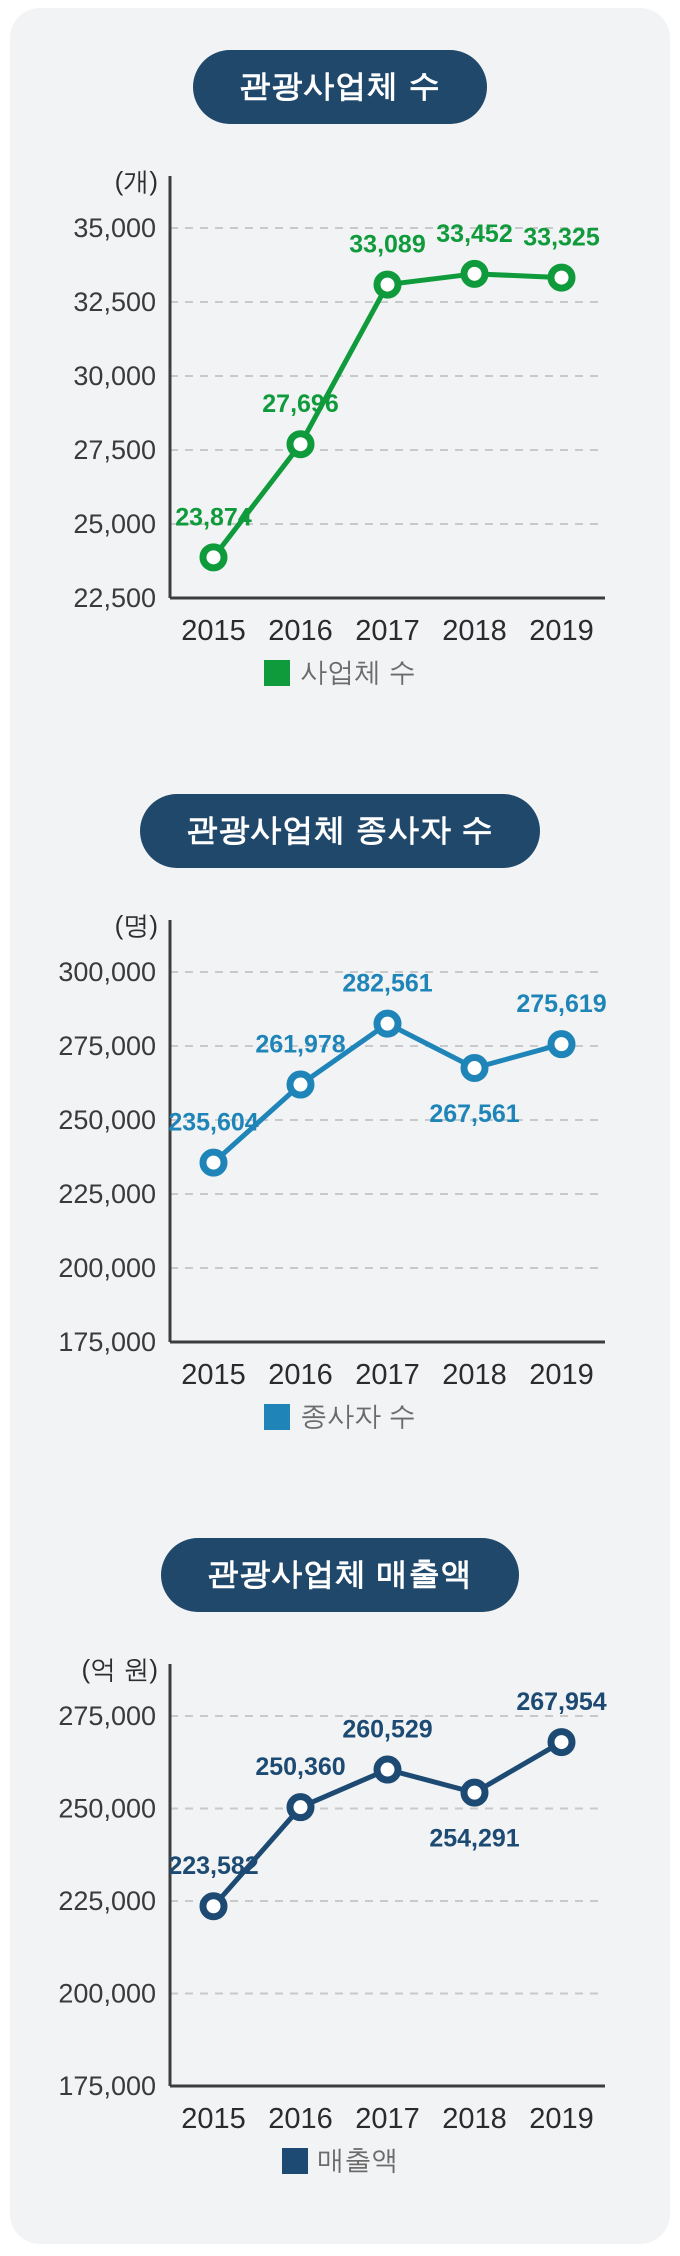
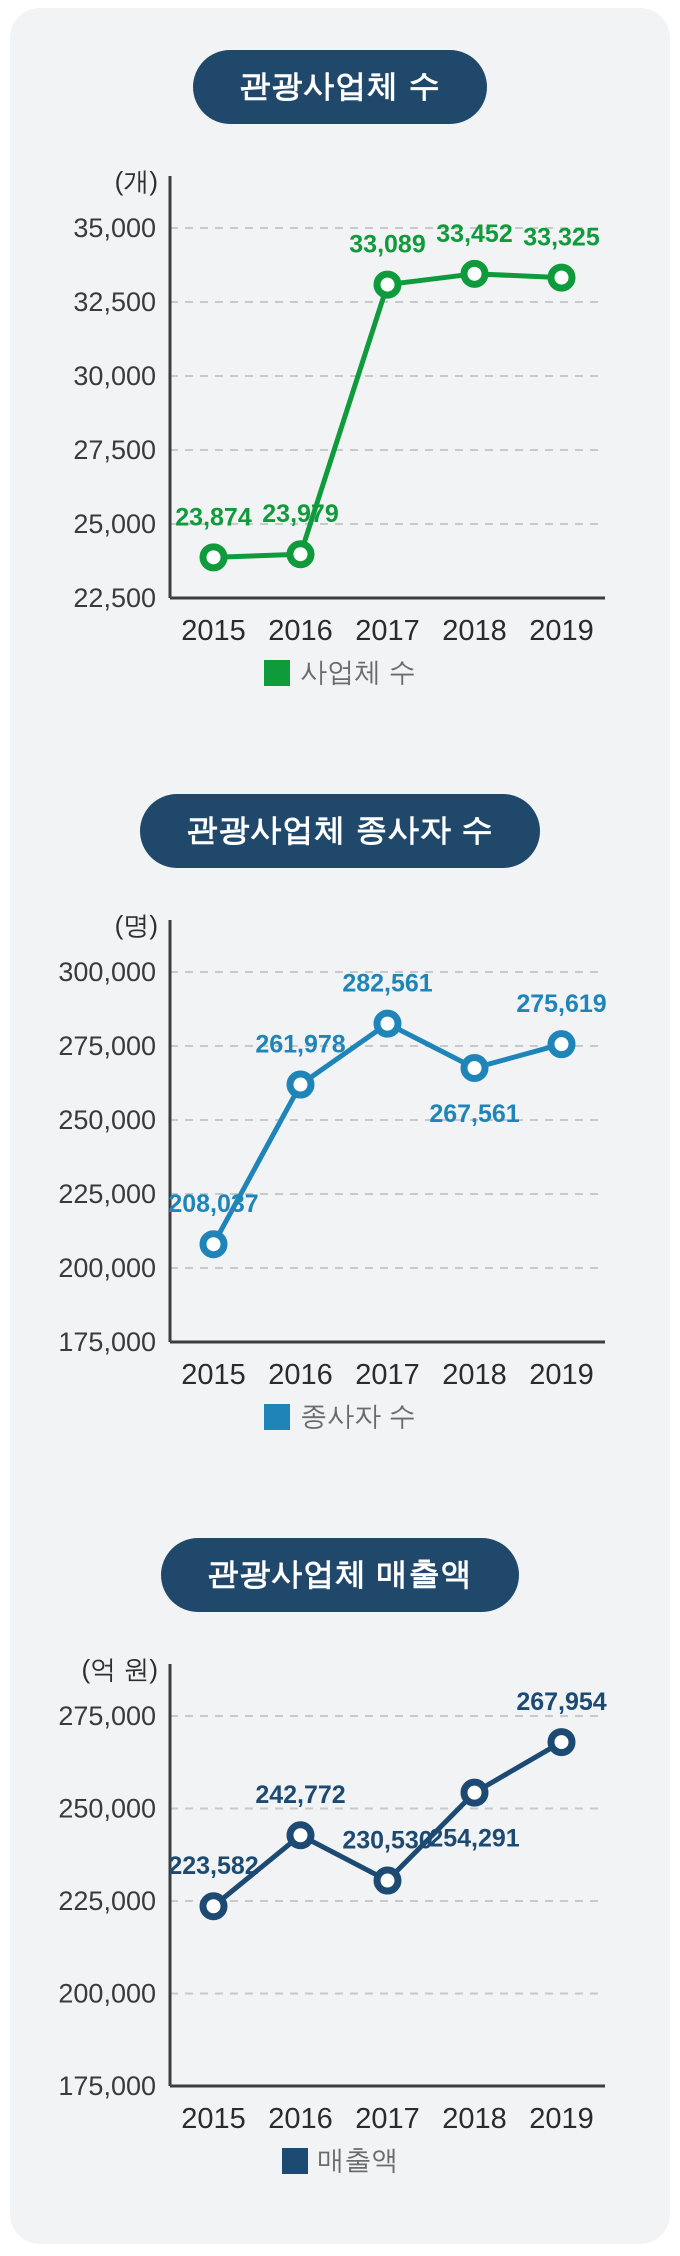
관광사업체 수/2016: 27,696 -> 23,979
관광사업체 종사자 수/2015: 235,604 -> 208,037
관광사업체 매출액/2016: 250,360 -> 242,772
관광사업체 매출액/2017: 260,529 -> 230,530
